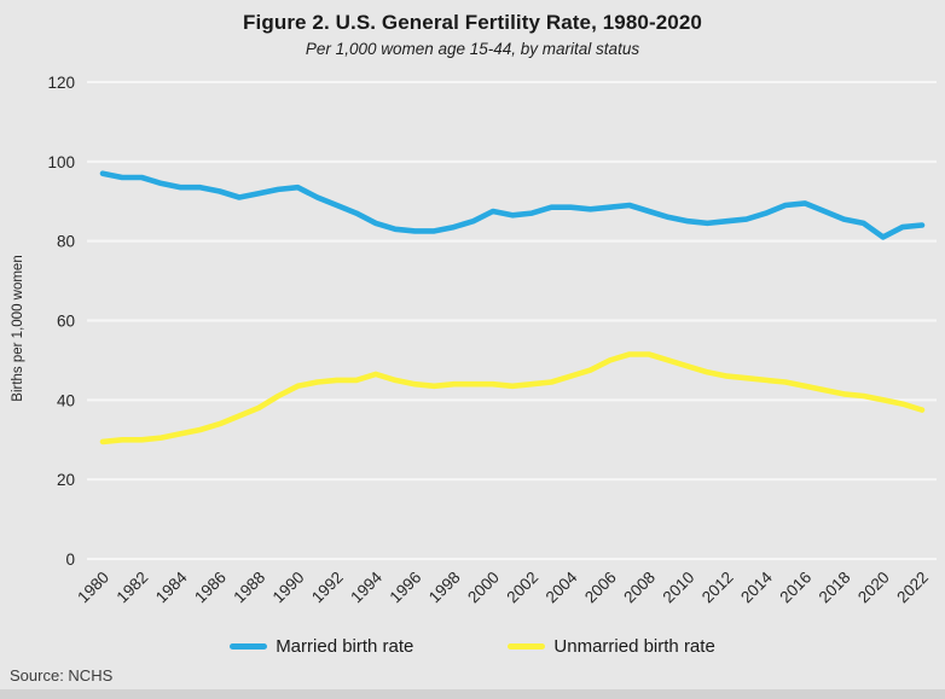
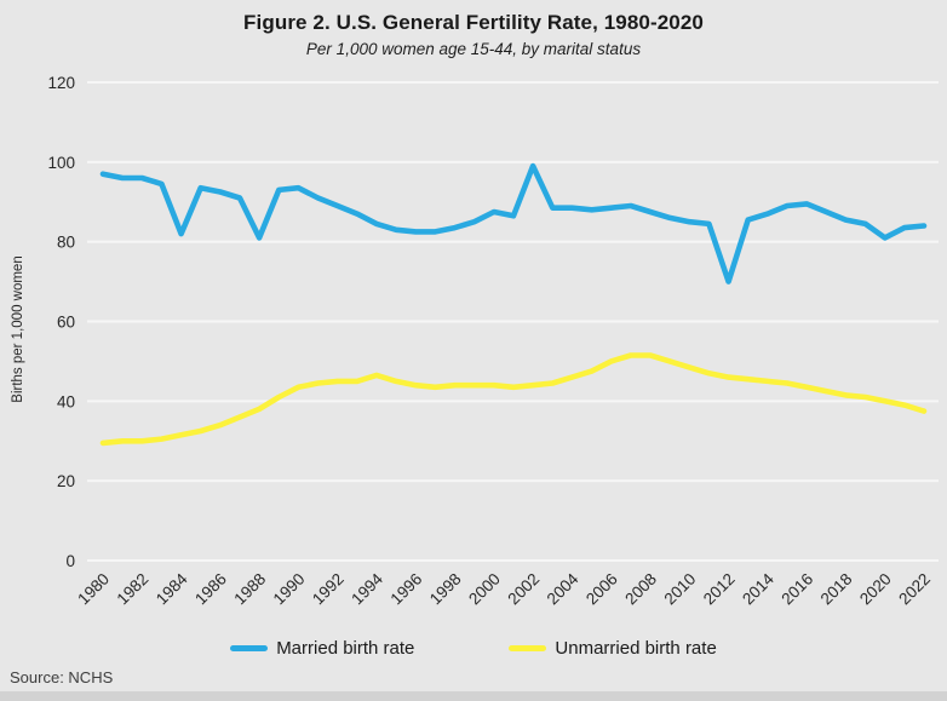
Married birth rate/1984: 94 -> 82
Married birth rate/1988: 92 -> 81
Married birth rate/2002: 87 -> 99
Married birth rate/2012: 85 -> 70
